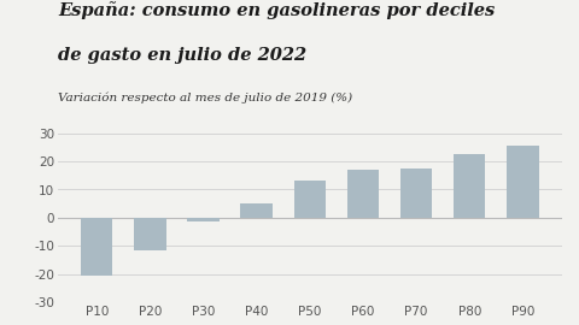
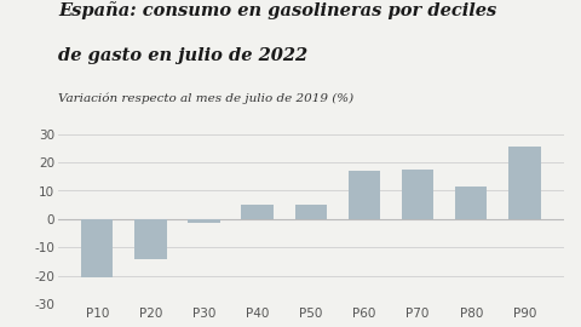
P20: -11.5 -> -14.0
P50: 13.0 -> 5.0
P80: 22.5 -> 11.5
